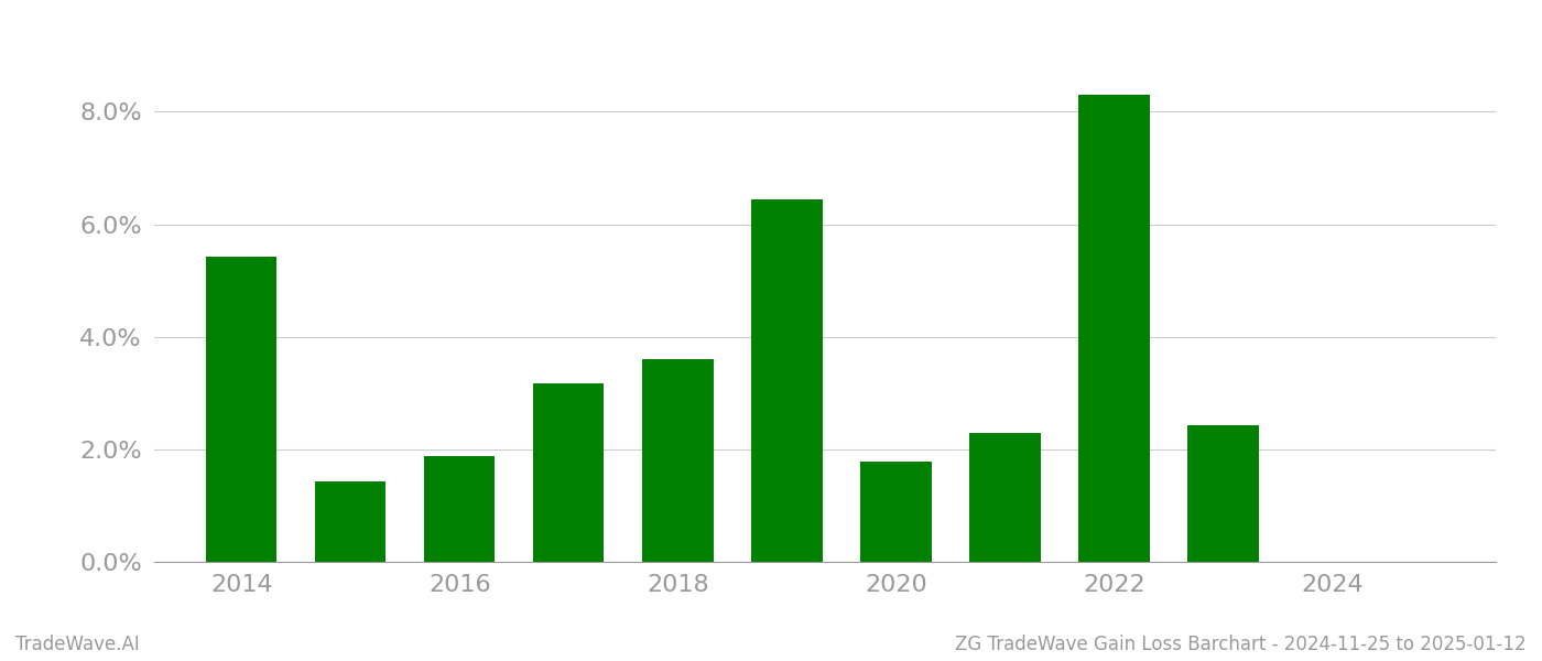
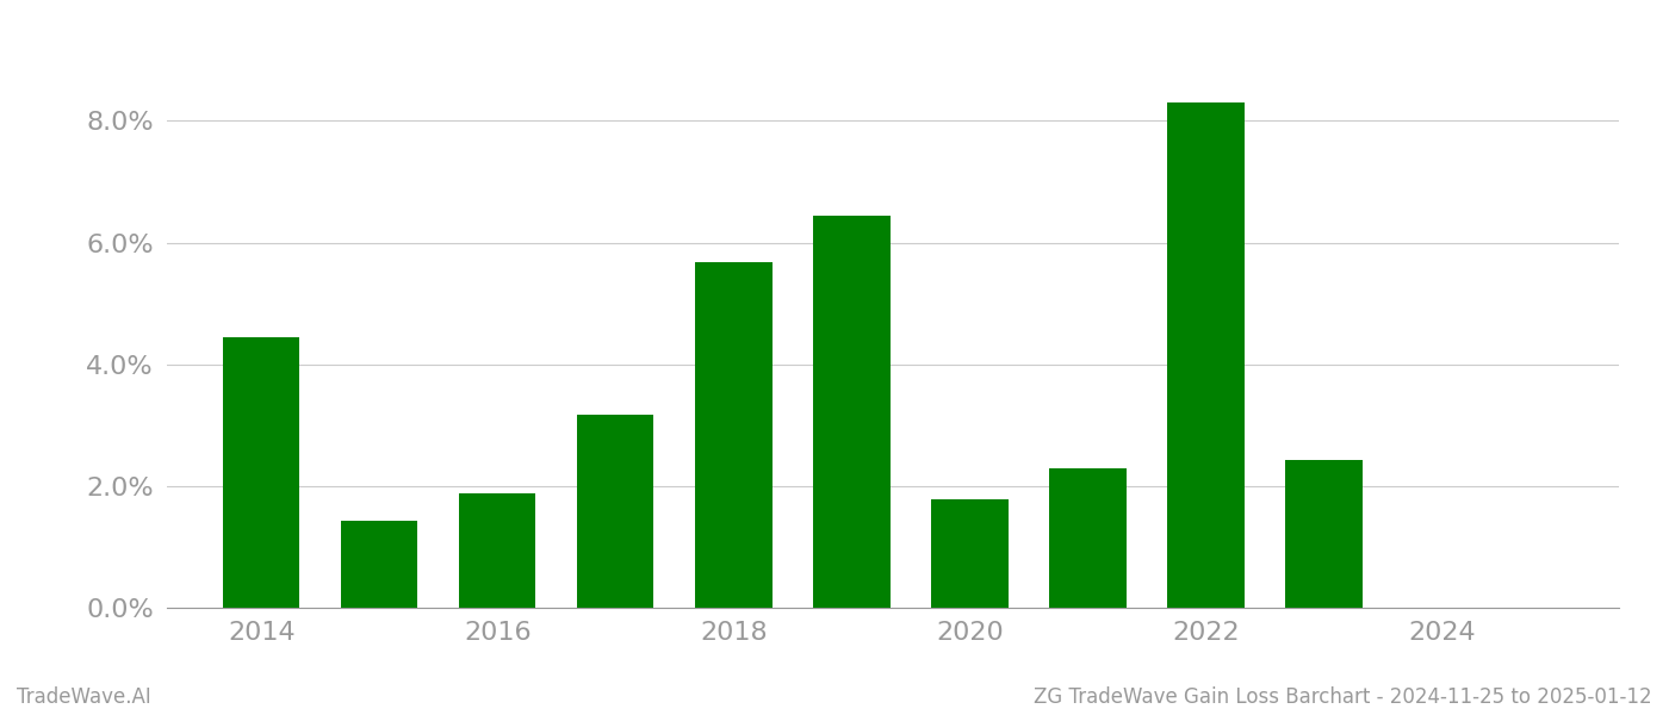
2014: 5.42% -> 4.45%
2018: 3.60% -> 5.68%
